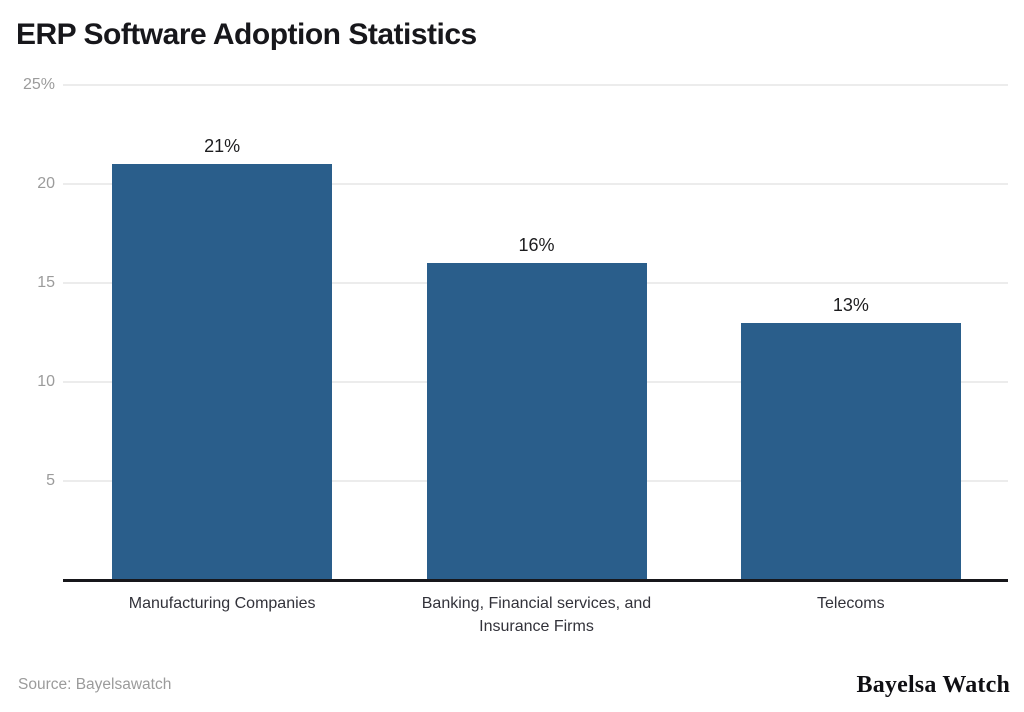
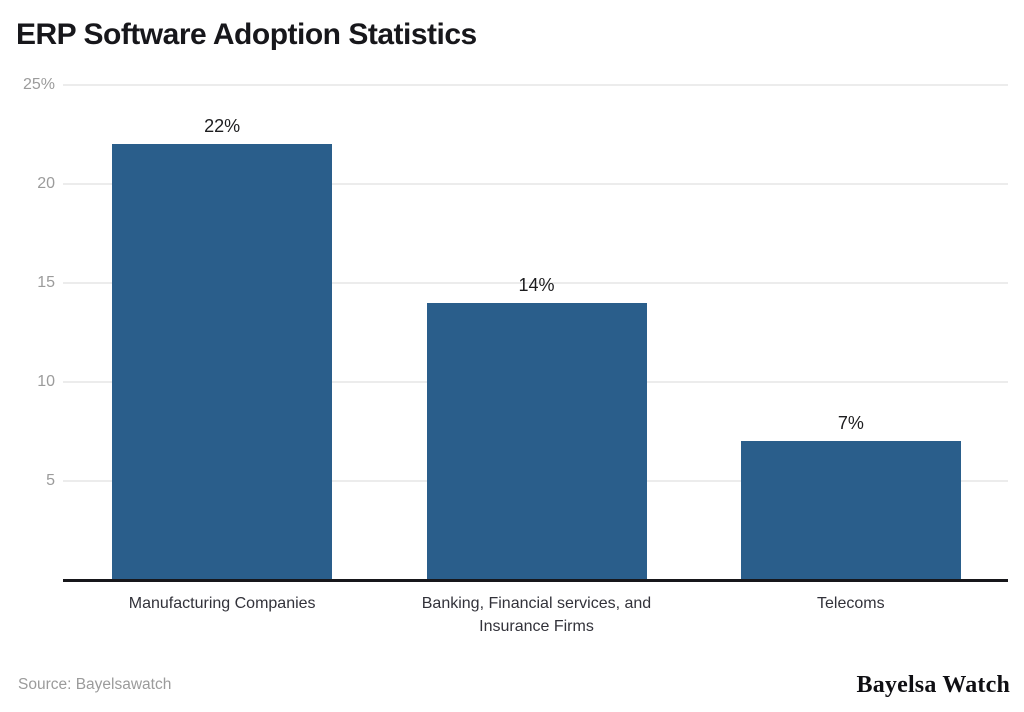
Manufacturing Companies: 21% -> 22%
Banking, Financial services, and Insurance Firms: 16% -> 14%
Telecoms: 13% -> 7%
